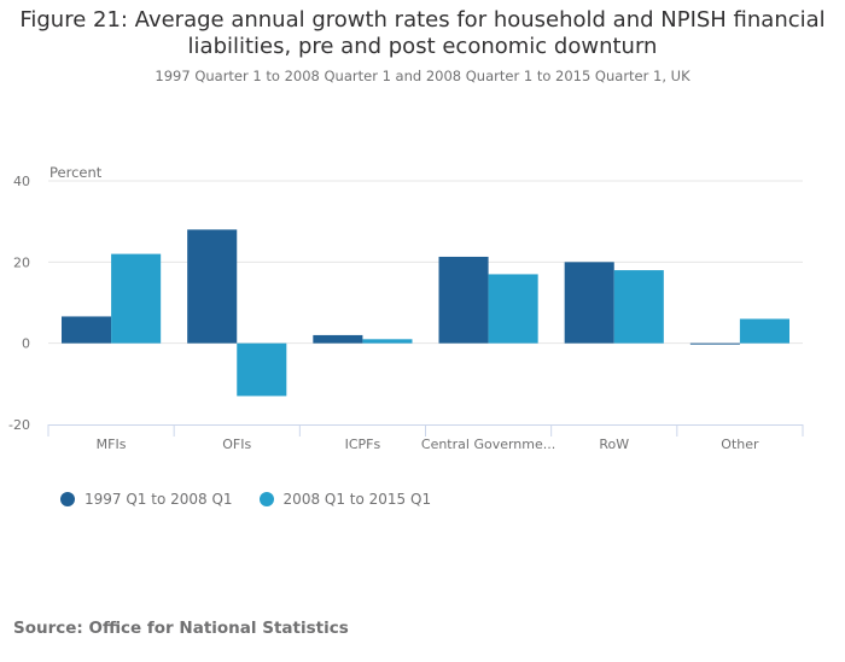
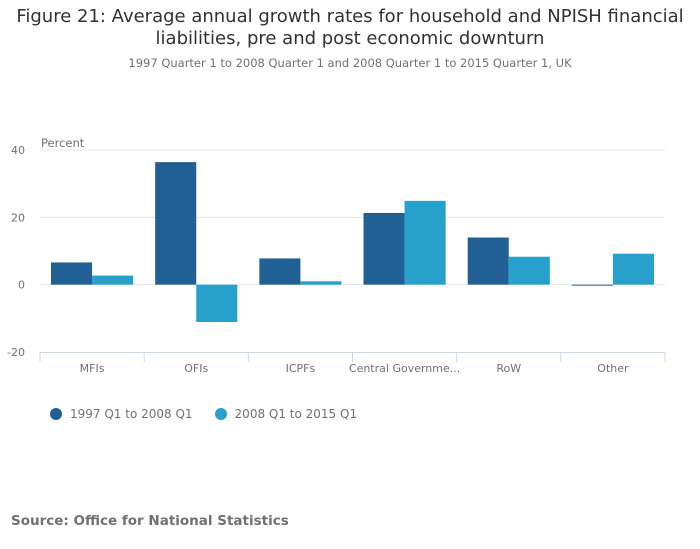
2008 Q1 to 2015 Q1/MFIs: 22 -> 3
1997 Q1 to 2008 Q1/OFIs: 28 -> 36
2008 Q1 to 2015 Q1/OFIs: -13 -> -11
1997 Q1 to 2008 Q1/ICPFs: 2 -> 8
2008 Q1 to 2015 Q1/Central Governme...: 17 -> 25
1997 Q1 to 2008 Q1/RoW: 20 -> 14
2008 Q1 to 2015 Q1/RoW: 18 -> 8
2008 Q1 to 2015 Q1/Other: 6 -> 9
